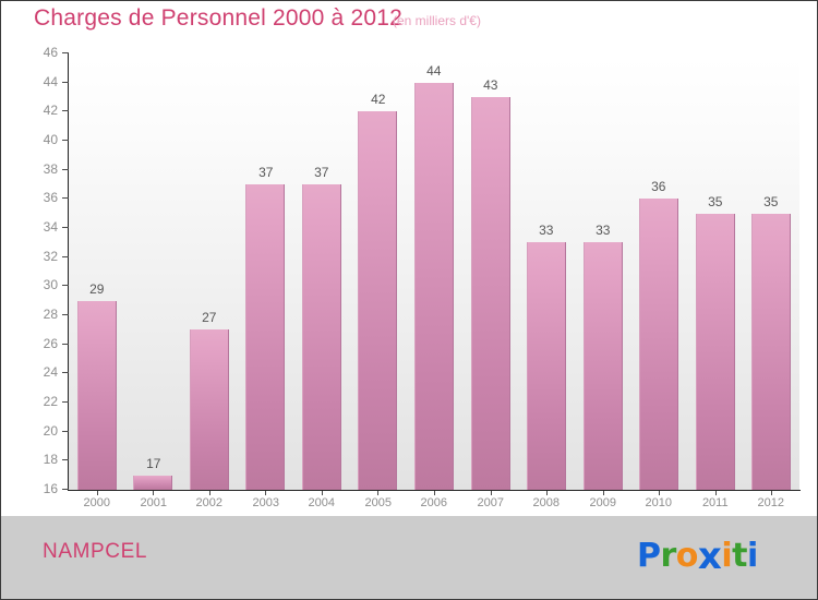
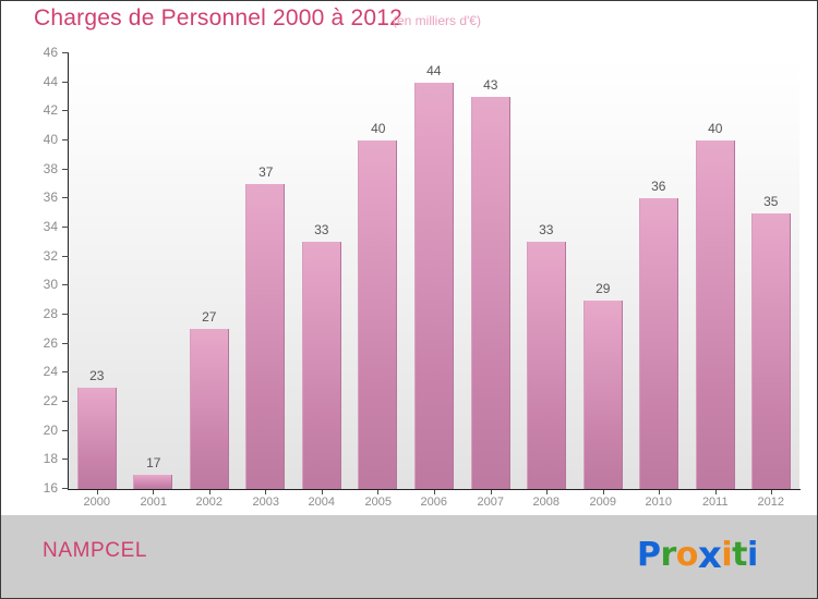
2000: 29 -> 23
2004: 37 -> 33
2005: 42 -> 40
2009: 33 -> 29
2011: 35 -> 40
